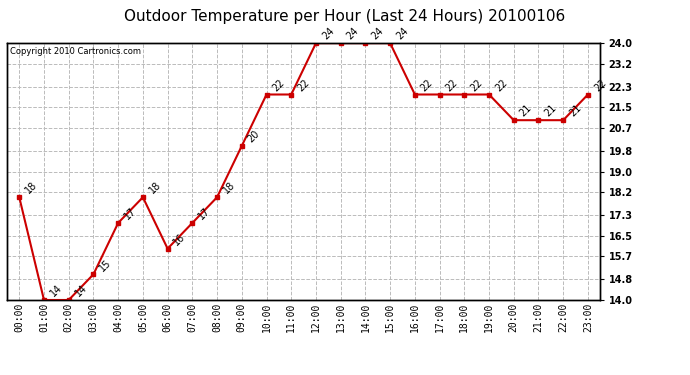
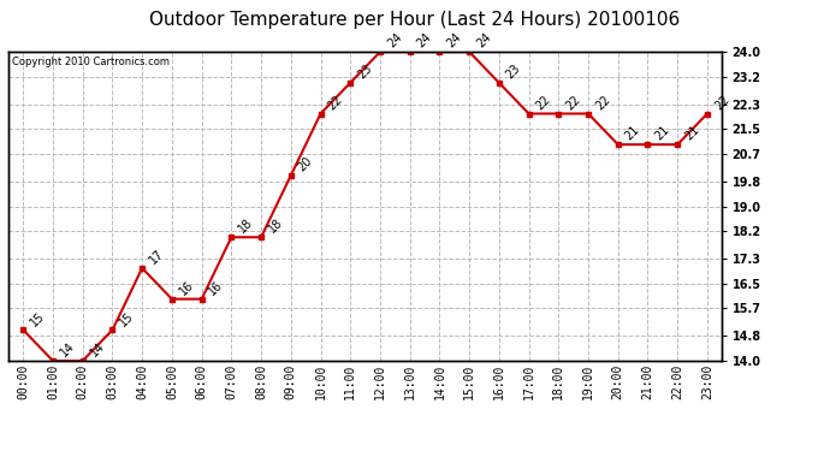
00:00: 18 -> 15
05:00: 18 -> 16
07:00: 17 -> 18
11:00: 22 -> 23
16:00: 22 -> 23
